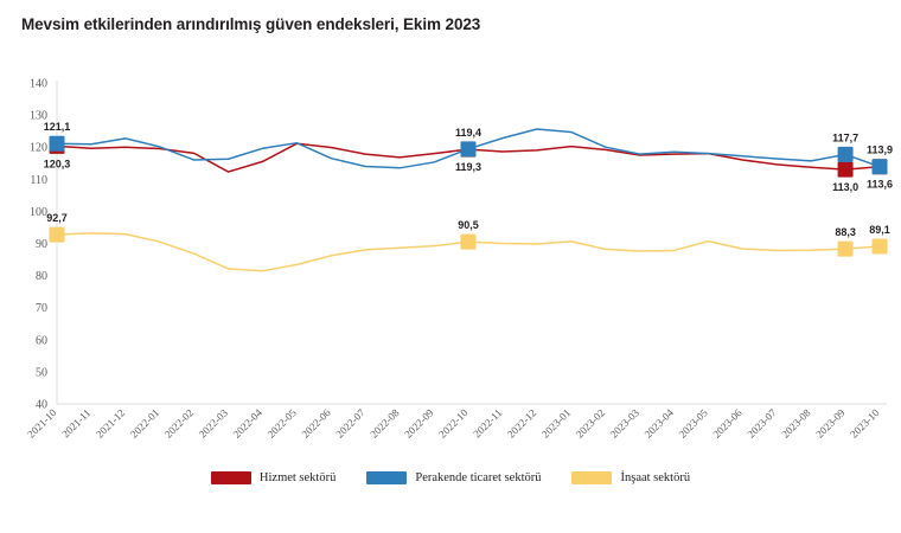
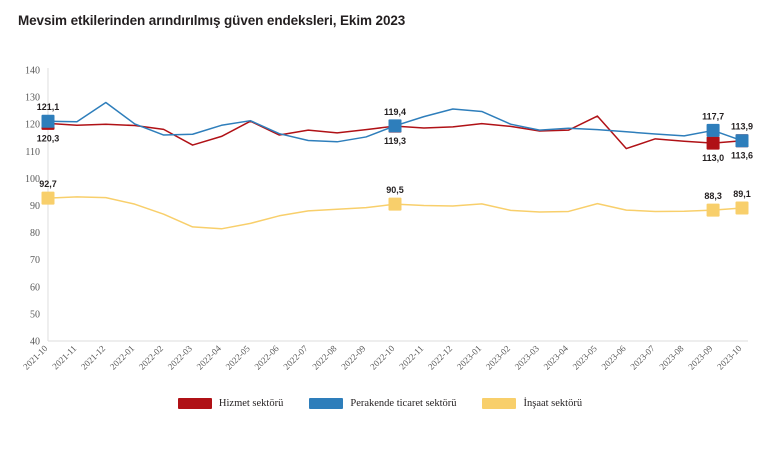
Perakende ticaret sektörü/2021-12: 123 -> 128
Hizmet sektörü/2022-06: 120 -> 116
Hizmet sektörü/2023-05: 118 -> 123
Hizmet sektörü/2023-06: 116 -> 111
